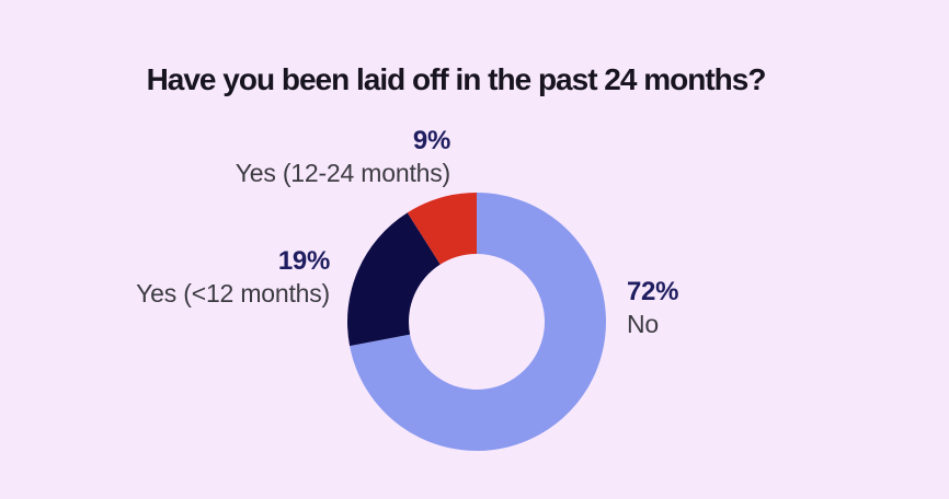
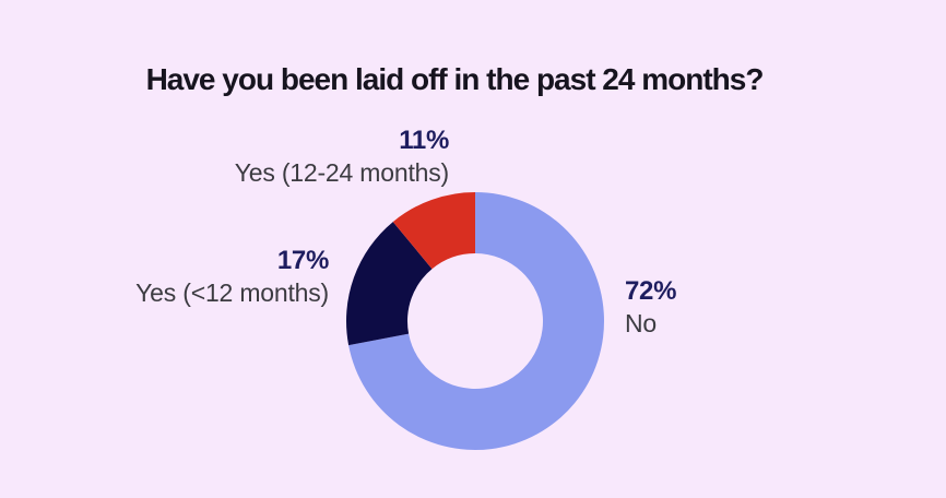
Yes (<12 months): 19% -> 17%
Yes (12-24 months): 9% -> 11%
